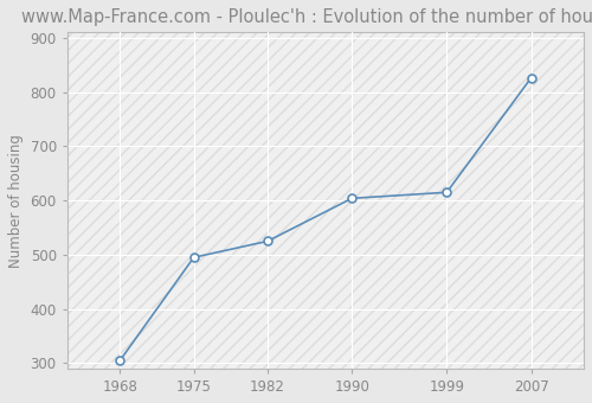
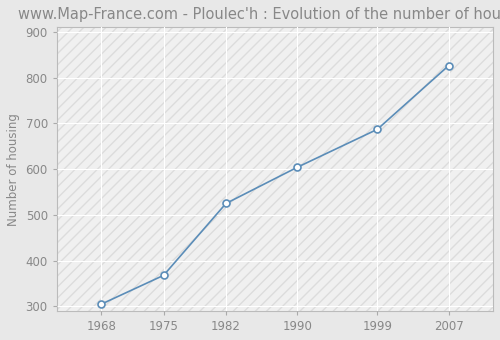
1975: 495 -> 368
1999: 615 -> 687
